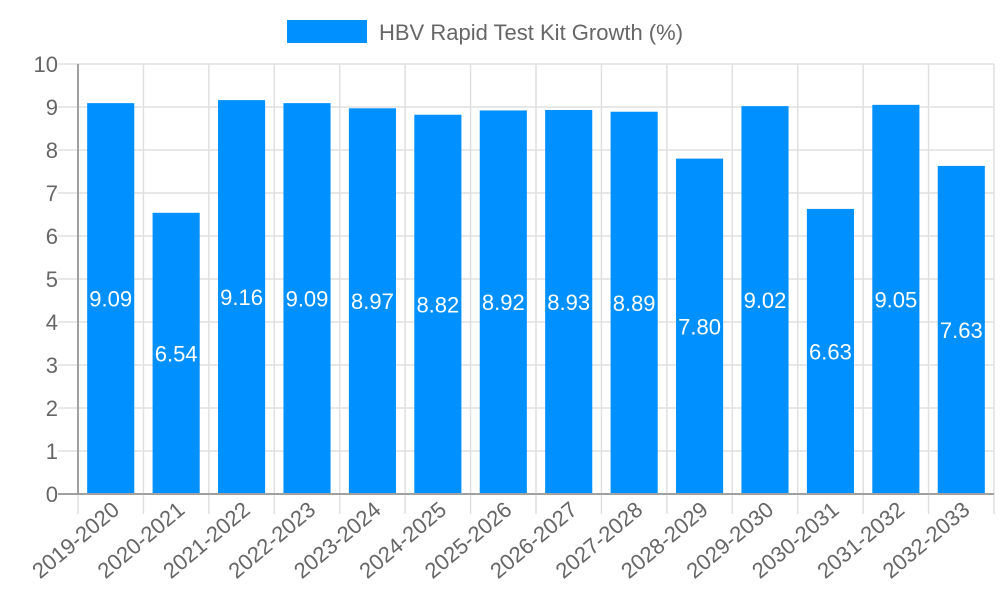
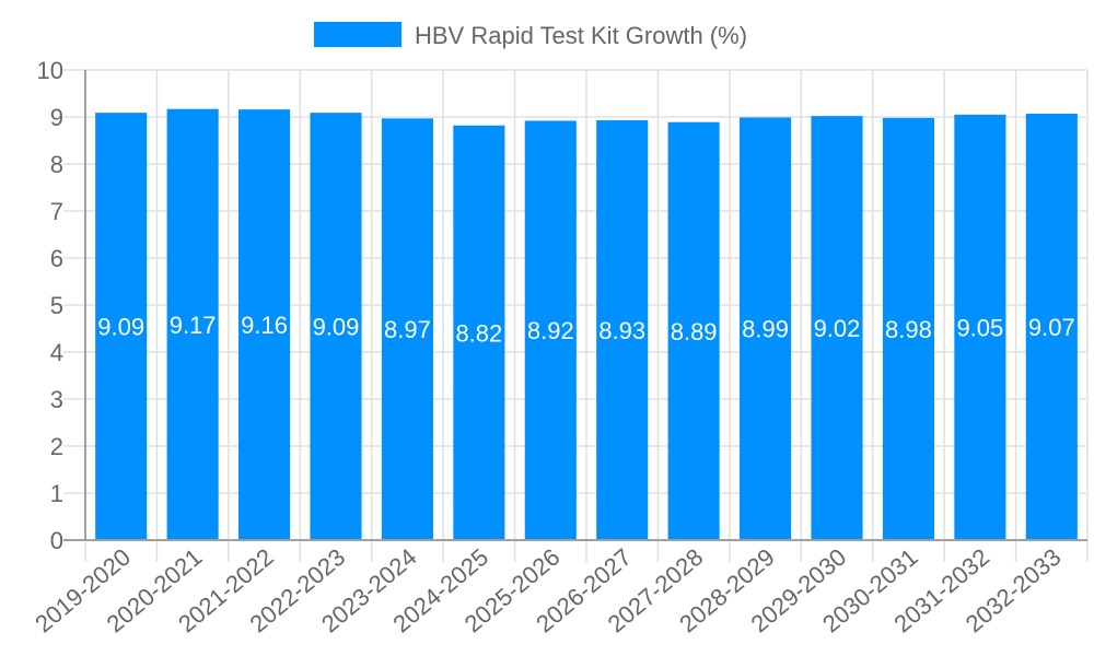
2020-2021: 6.54 -> 9.17
2028-2029: 7.80 -> 8.99
2030-2031: 6.63 -> 8.98
2032-2033: 7.63 -> 9.07
